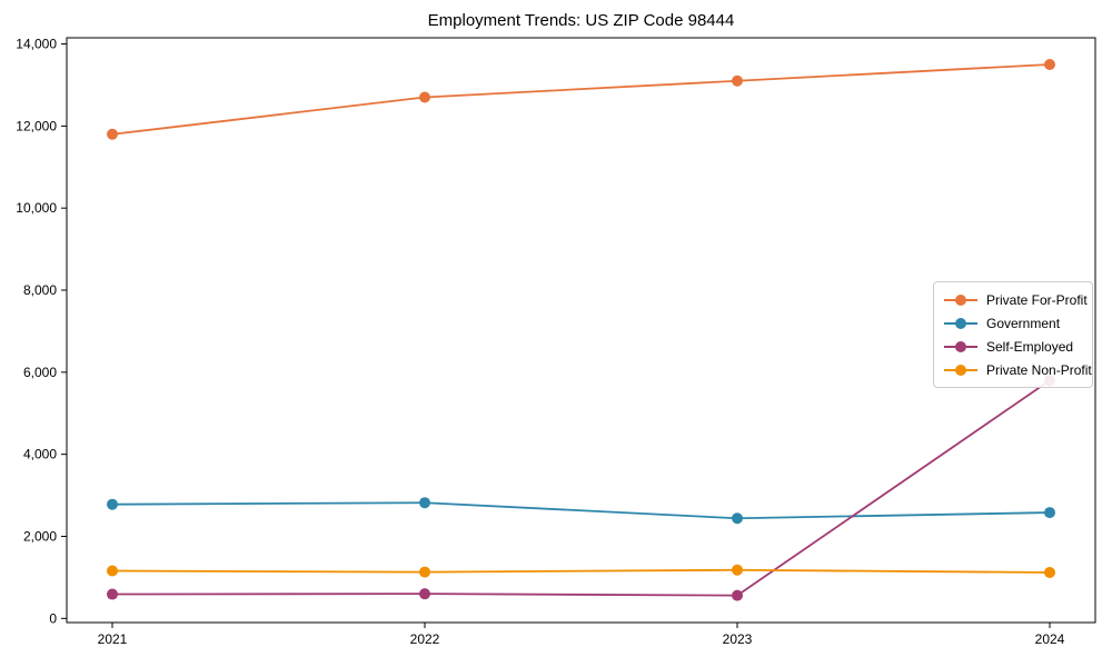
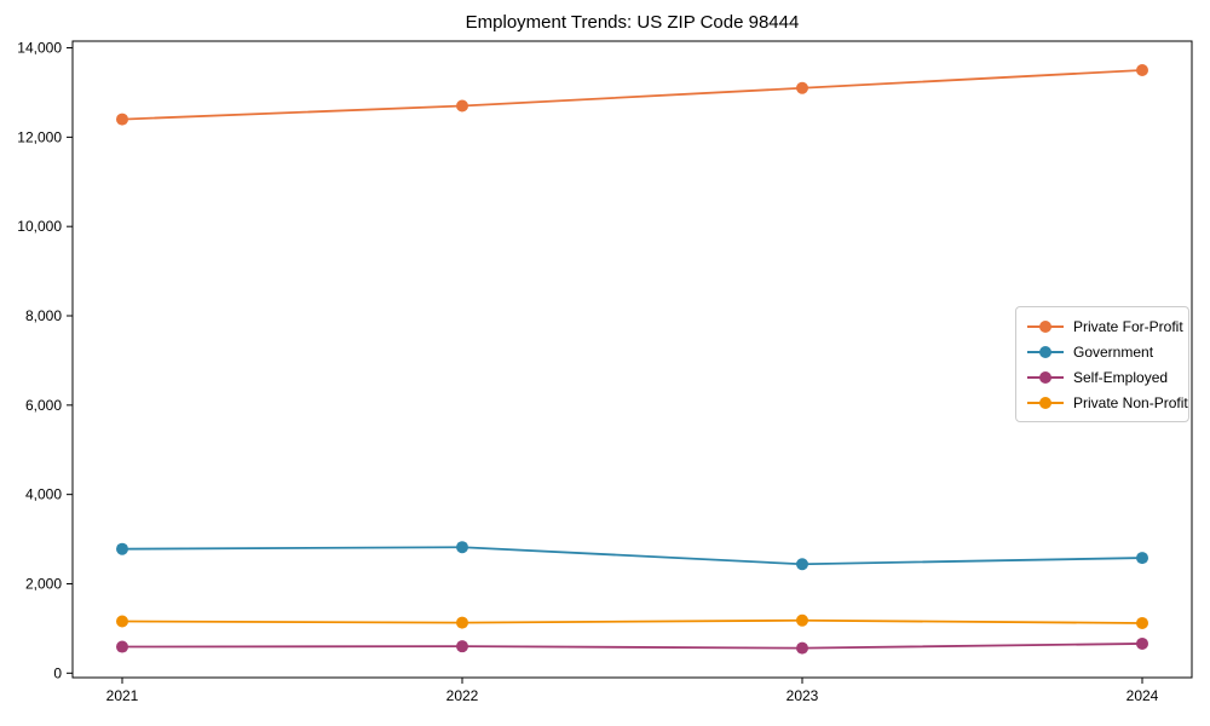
Private For-Profit/2021: 11800 -> 12400
Self-Employed/2024: 5800 -> 700
